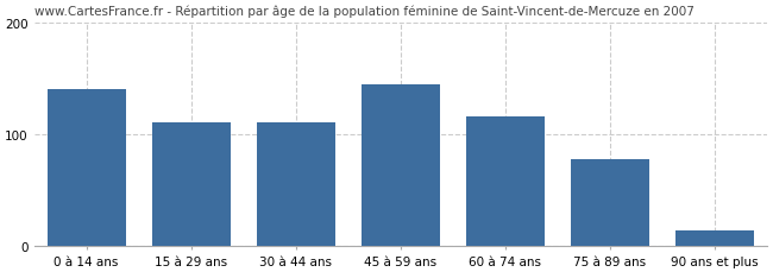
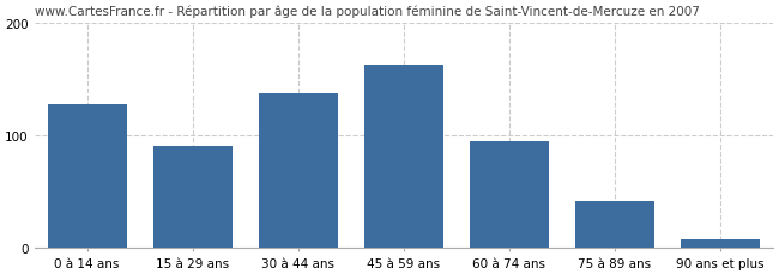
0 à 14 ans: 140 -> 127
15 à 29 ans: 110 -> 90
30 à 44 ans: 110 -> 137
45 à 59 ans: 144 -> 162
60 à 74 ans: 116 -> 95
75 à 89 ans: 78 -> 42
90 ans et plus: 14 -> 8
